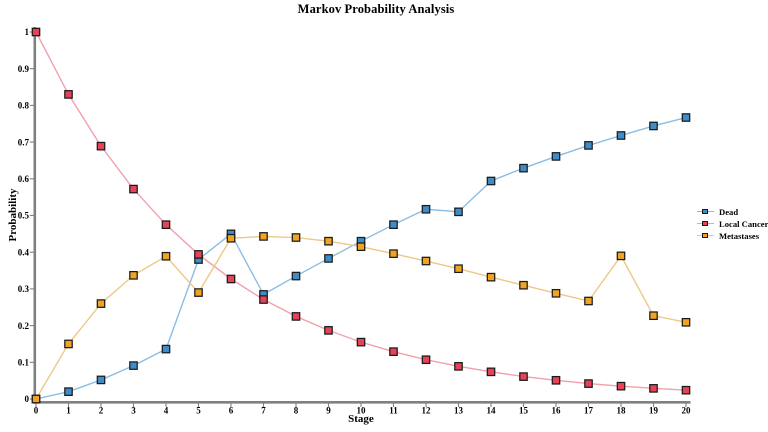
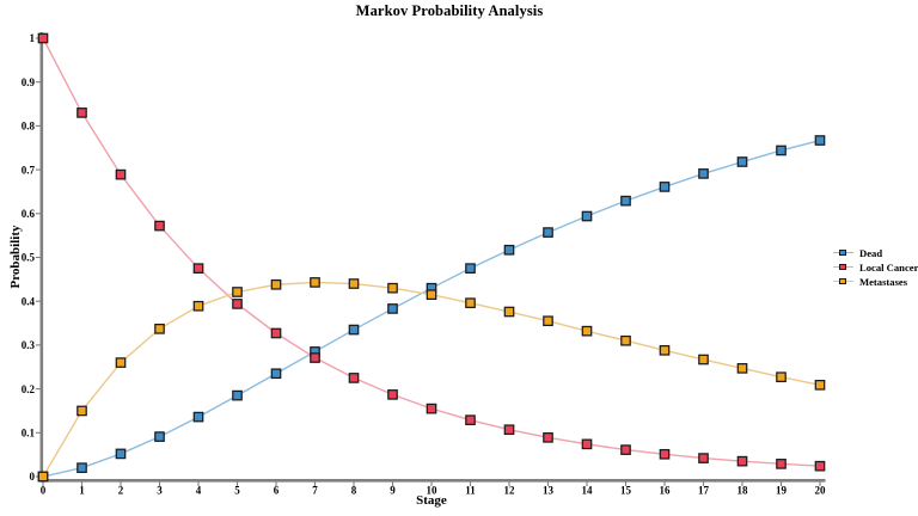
Dead/5: 0.38 -> 0.18
Metastases/5: 0.29 -> 0.42
Dead/6: 0.45 -> 0.23
Dead/13: 0.51 -> 0.56
Metastases/18: 0.39 -> 0.25
